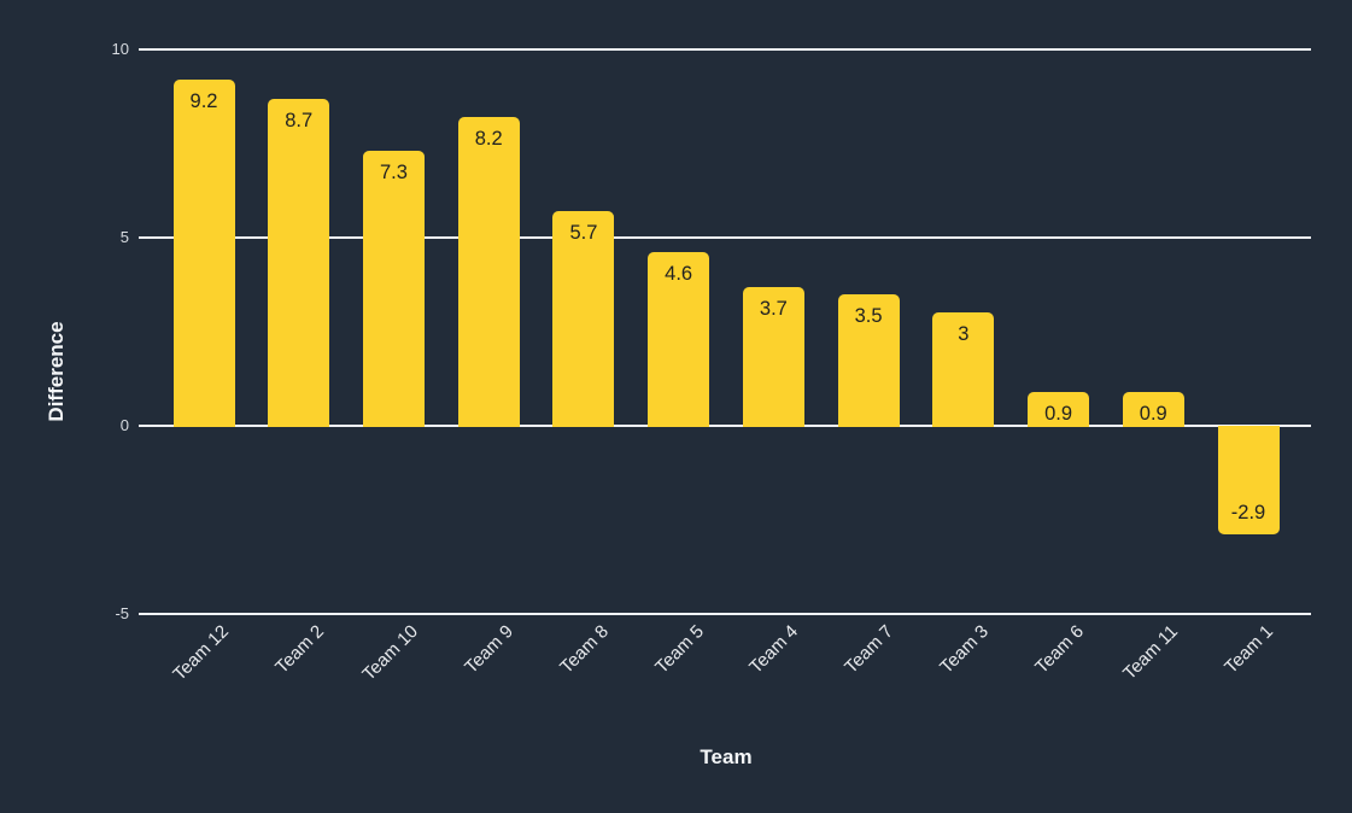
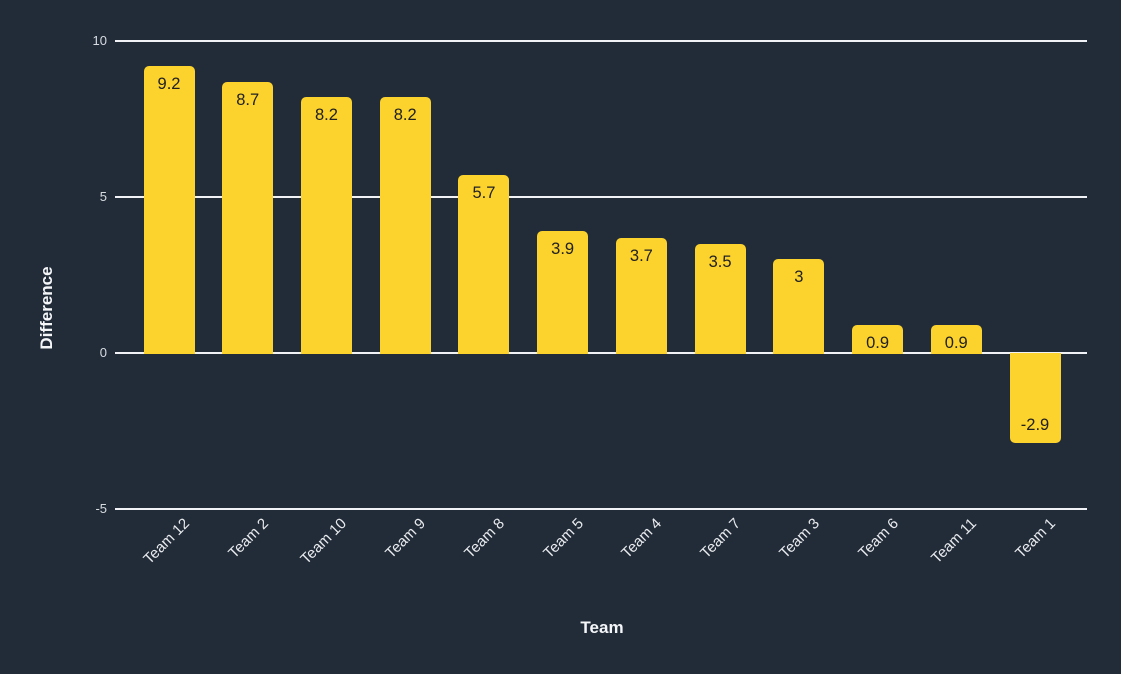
Team 10: 7.3 -> 8.2
Team 5: 4.6 -> 3.9
